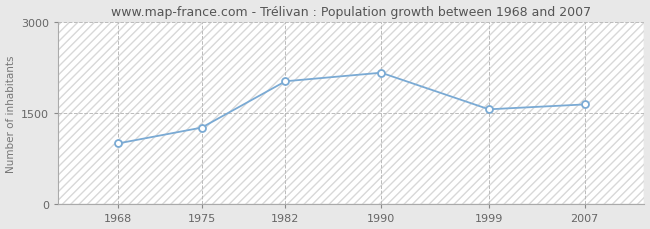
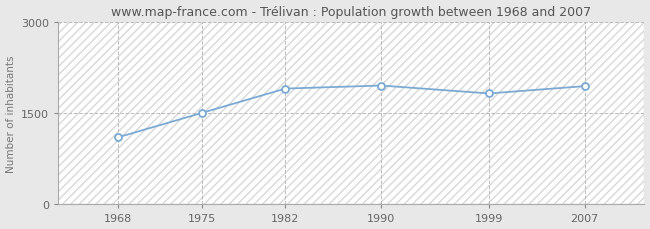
1968: 1000 -> 1100
1975: 1260 -> 1500
1982: 2020 -> 1900
1990: 2160 -> 1950
1999: 1560 -> 1820
2007: 1640 -> 1940
